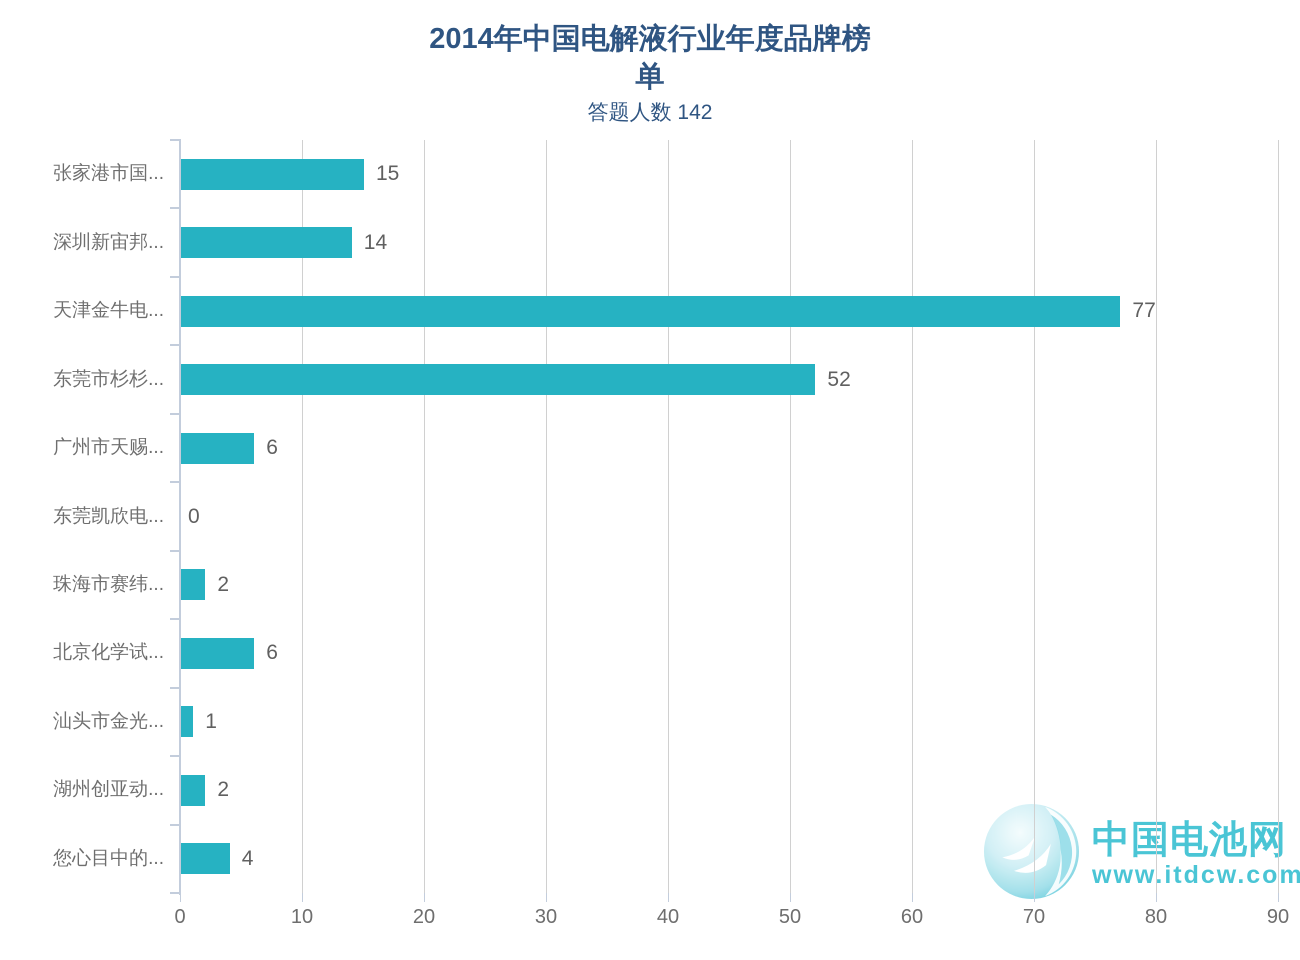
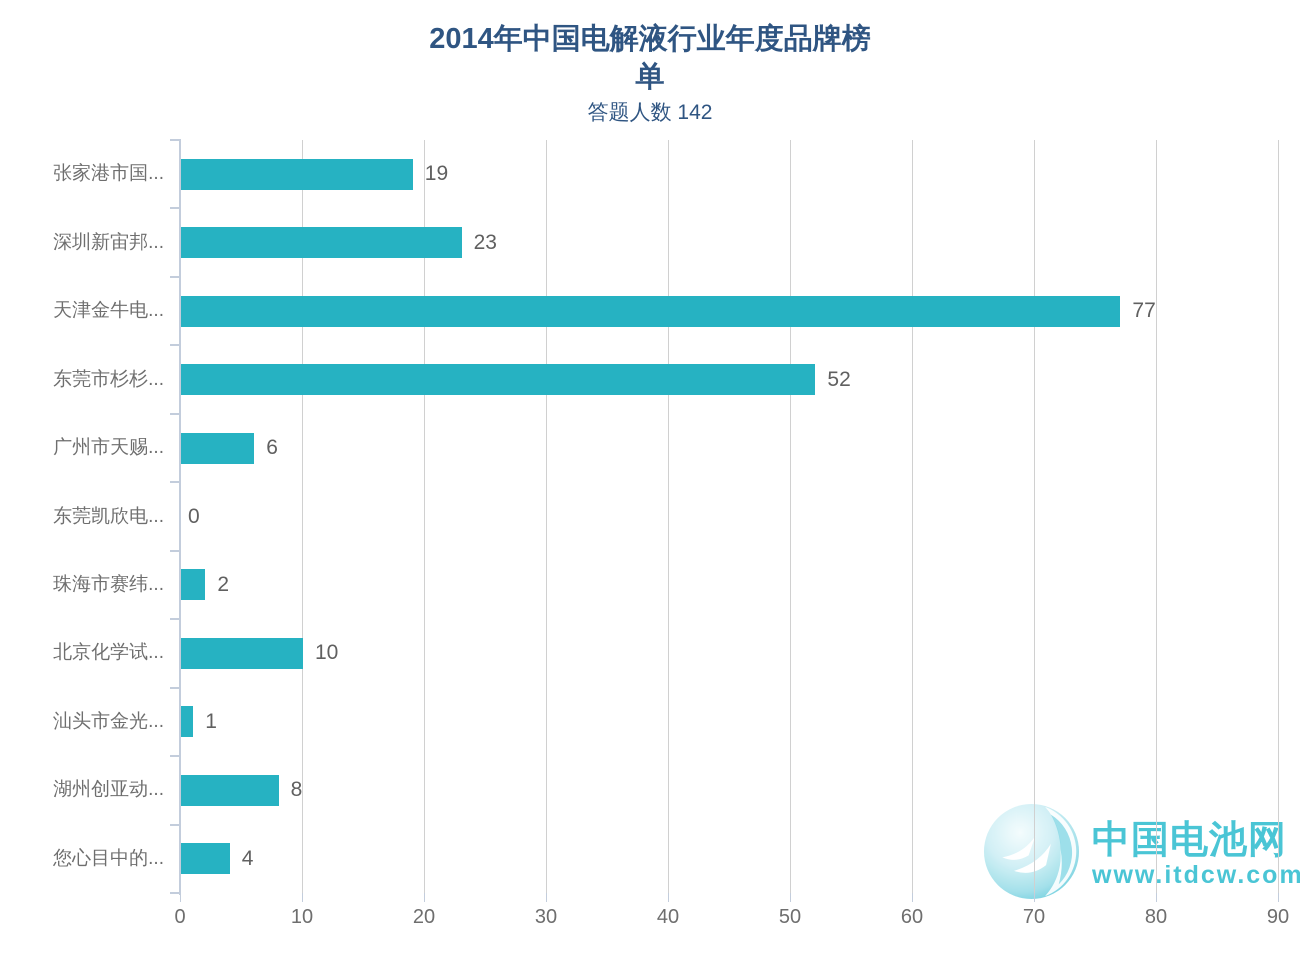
张家港市国...: 15 -> 19
深圳新宙邦...: 14 -> 23
北京化学试...: 6 -> 10
湖州创亚动...: 2 -> 8
